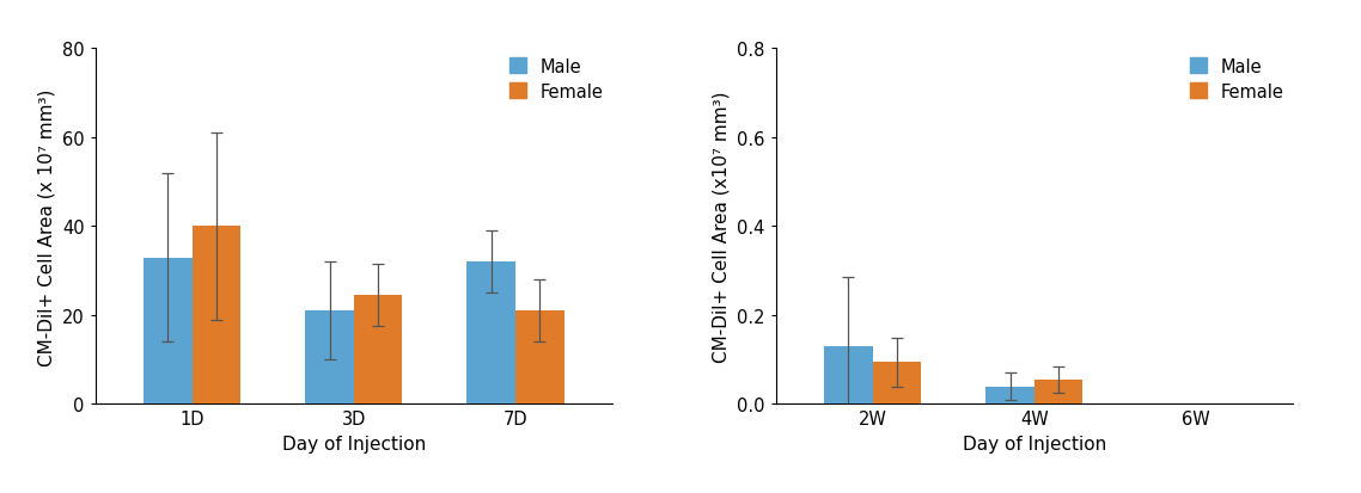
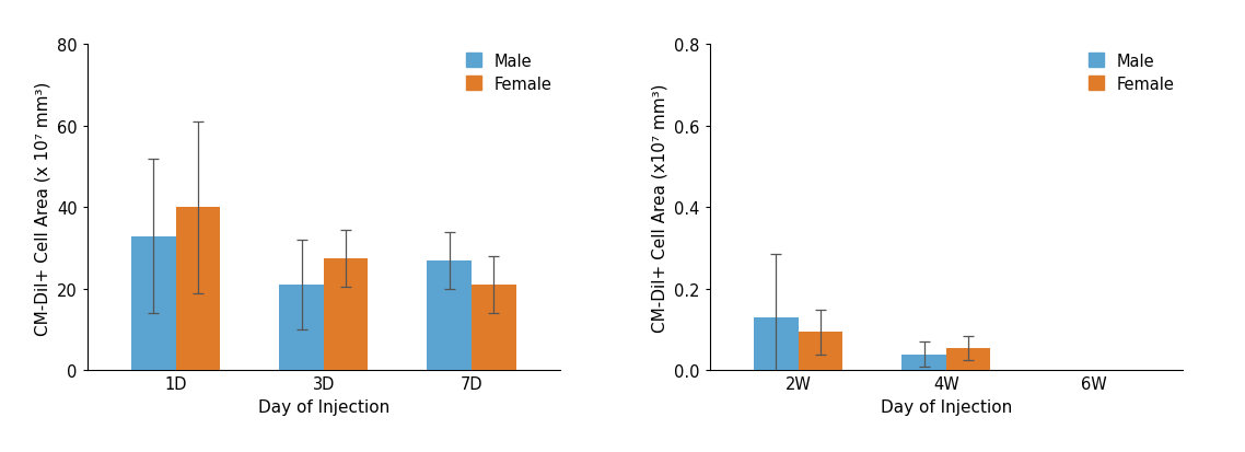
Female/3D: 24.5 -> 27.5
Male/7D: 32 -> 27
